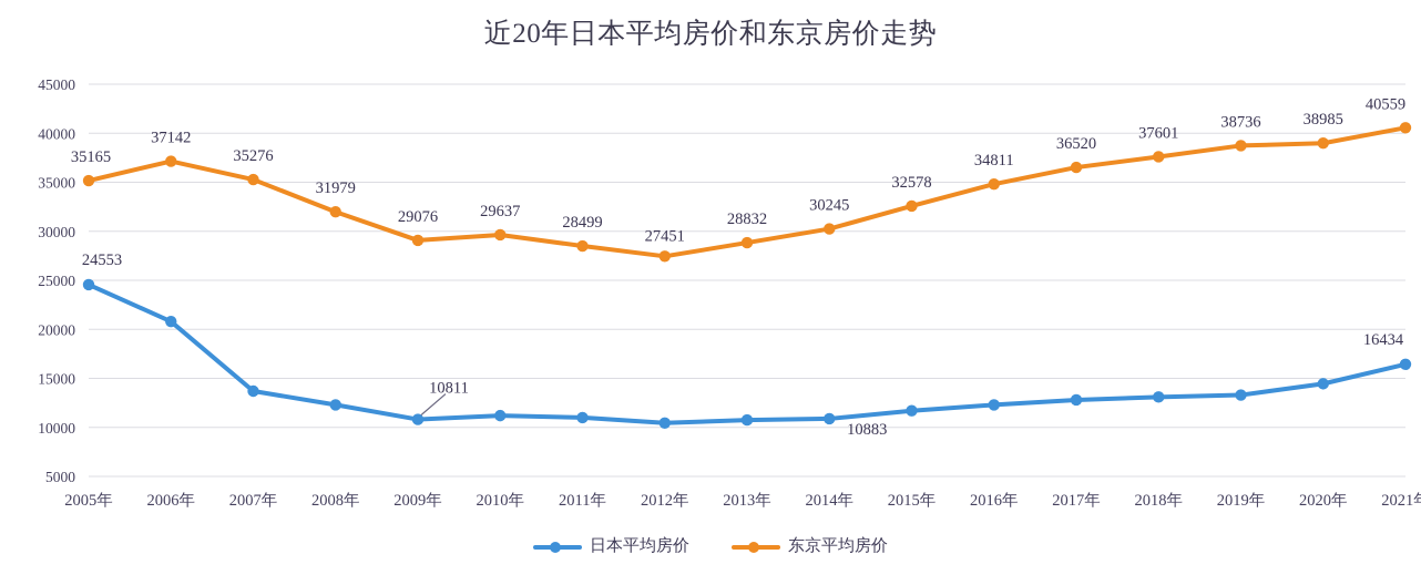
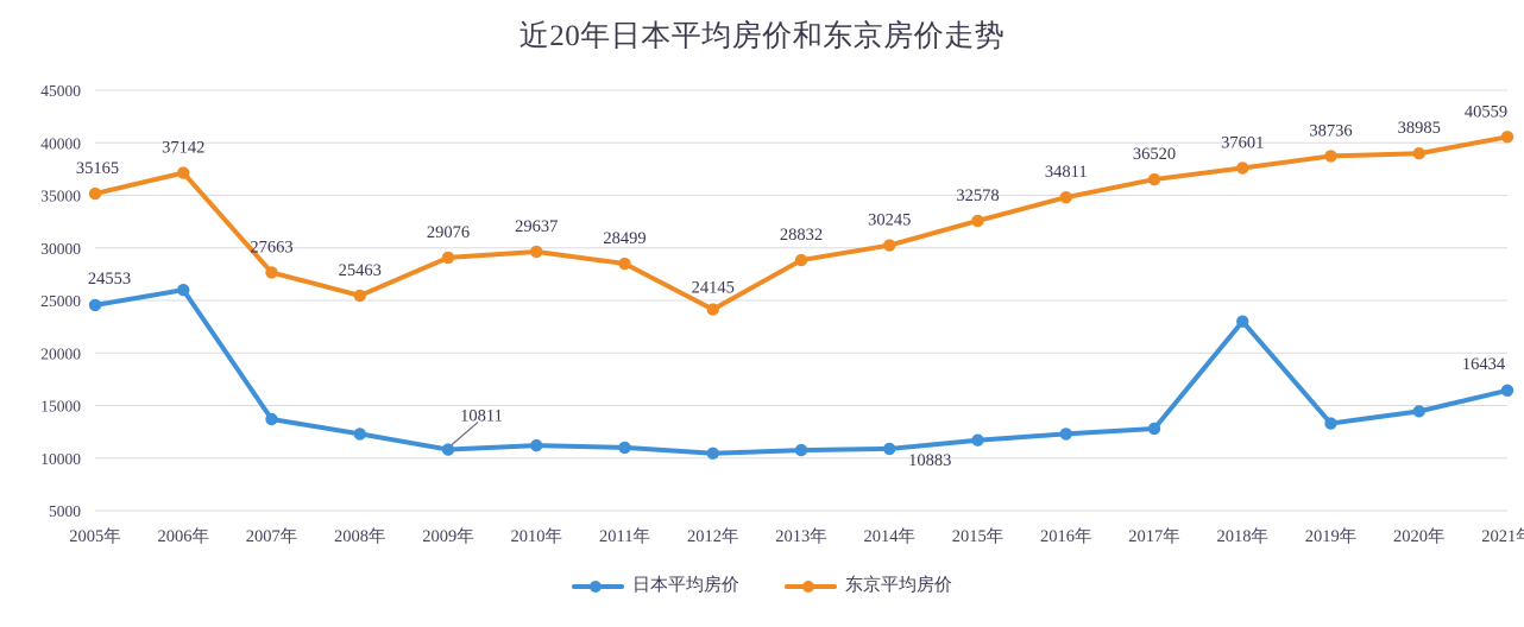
日本平均房价/2006年: 21000 -> 26000
东京平均房价/2007年: 35276 -> 27663
东京平均房价/2008年: 31979 -> 25463
东京平均房价/2012年: 27451 -> 24145
日本平均房价/2018年: 13000 -> 23000
